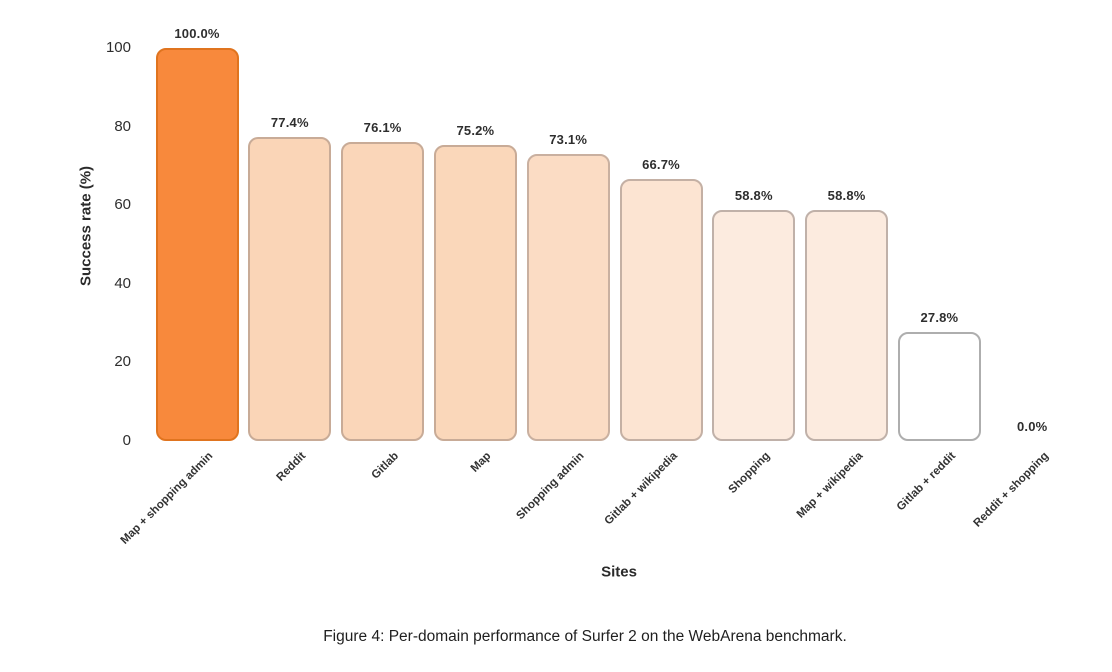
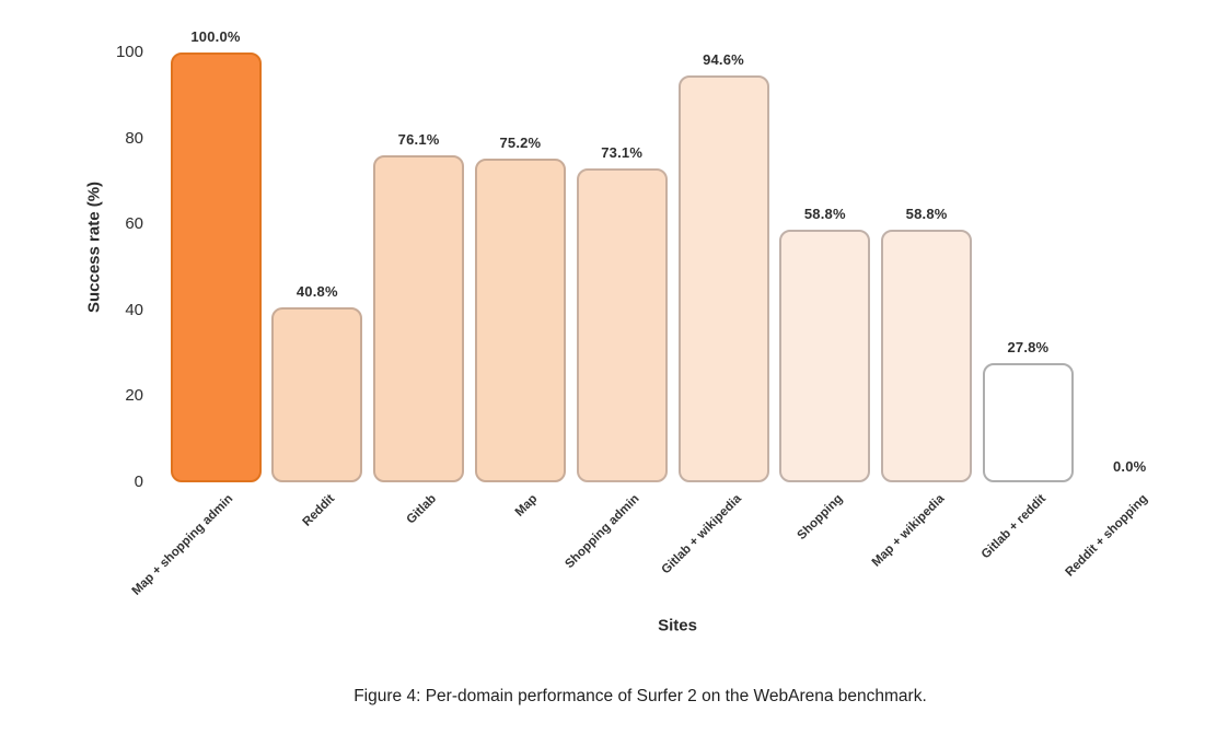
Reddit: 77.4% -> 40.8%
Gitlab + wikipedia: 66.7% -> 94.6%
